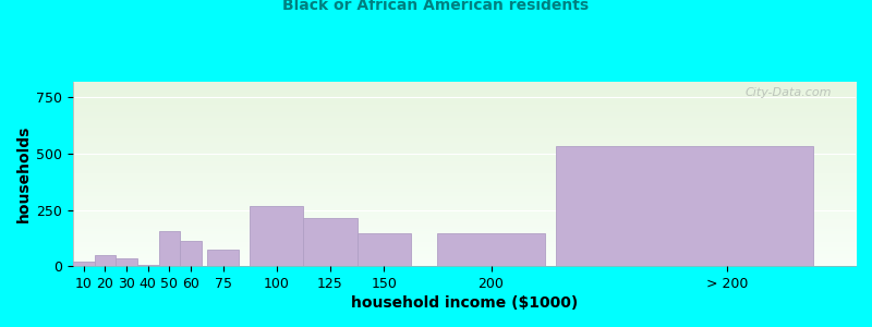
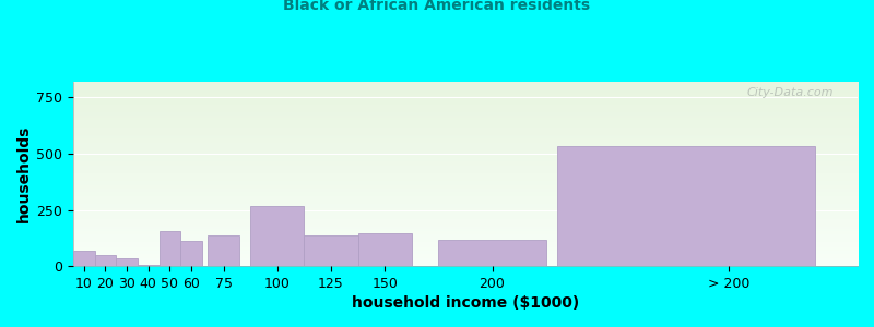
10: 20 -> 70
75: 75 -> 135
125: 215 -> 135
200: 148 -> 115
